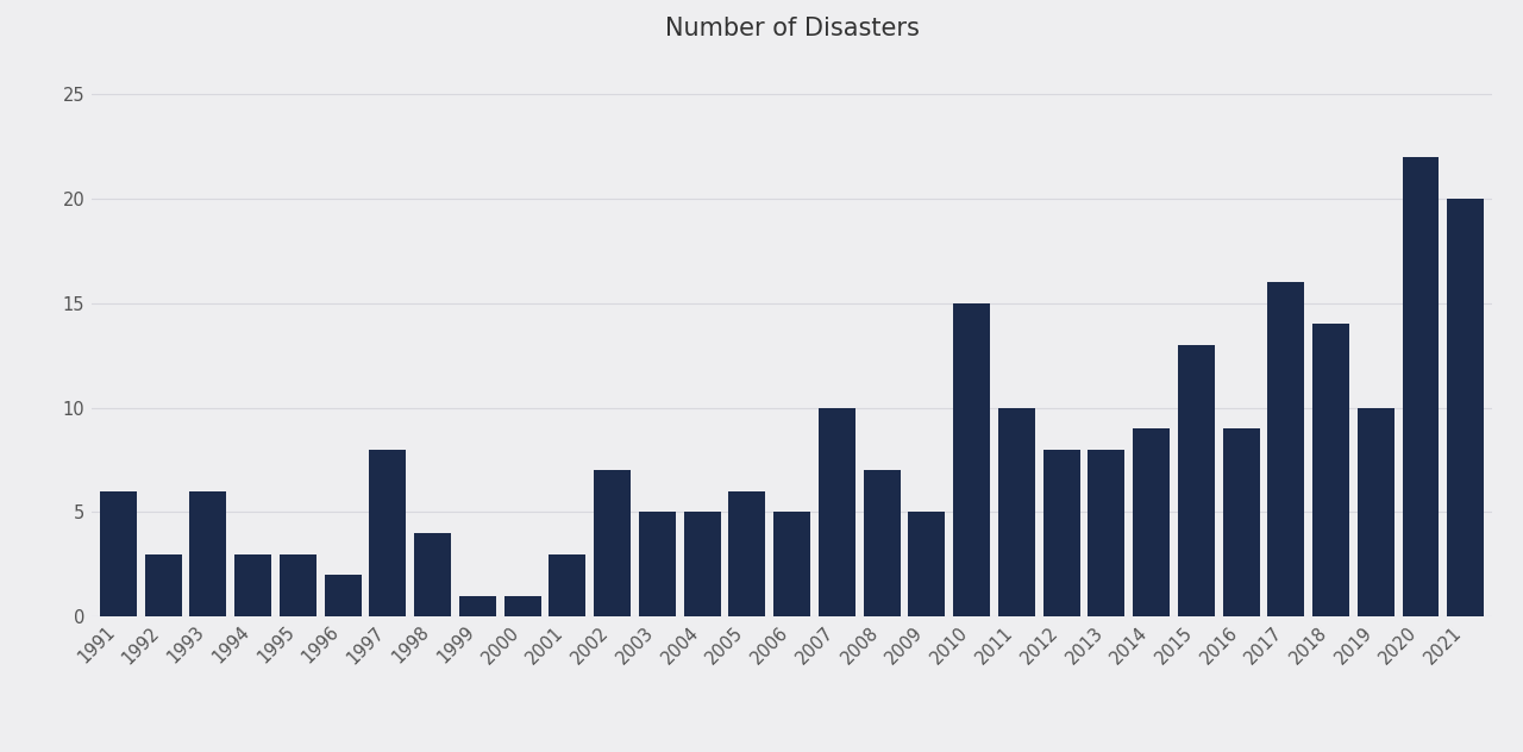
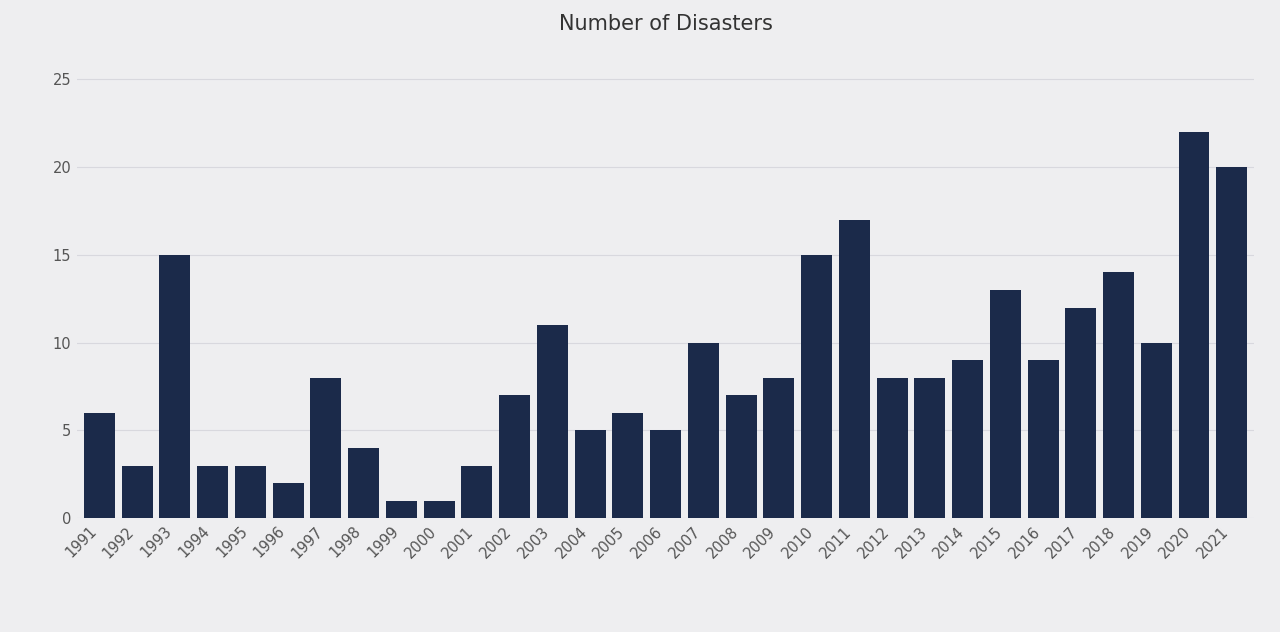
1993: 6 -> 15
2003: 5 -> 11
2009: 5 -> 8
2011: 10 -> 17
2017: 16 -> 12
